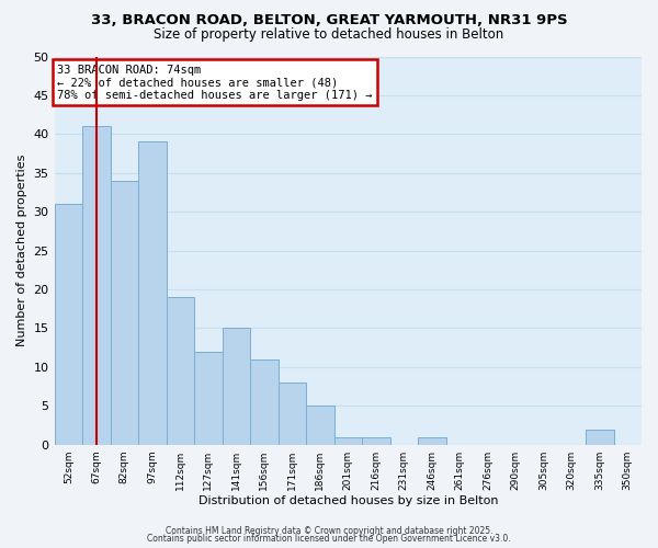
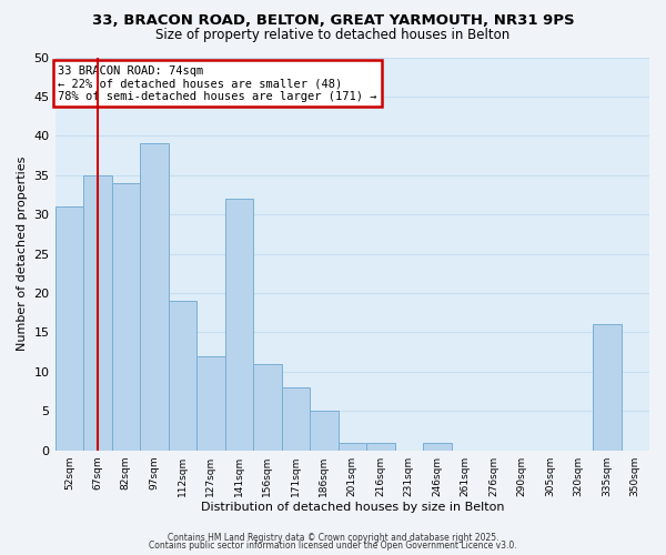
67sqm: 41 -> 35
141sqm: 15 -> 32
335sqm: 2 -> 16
